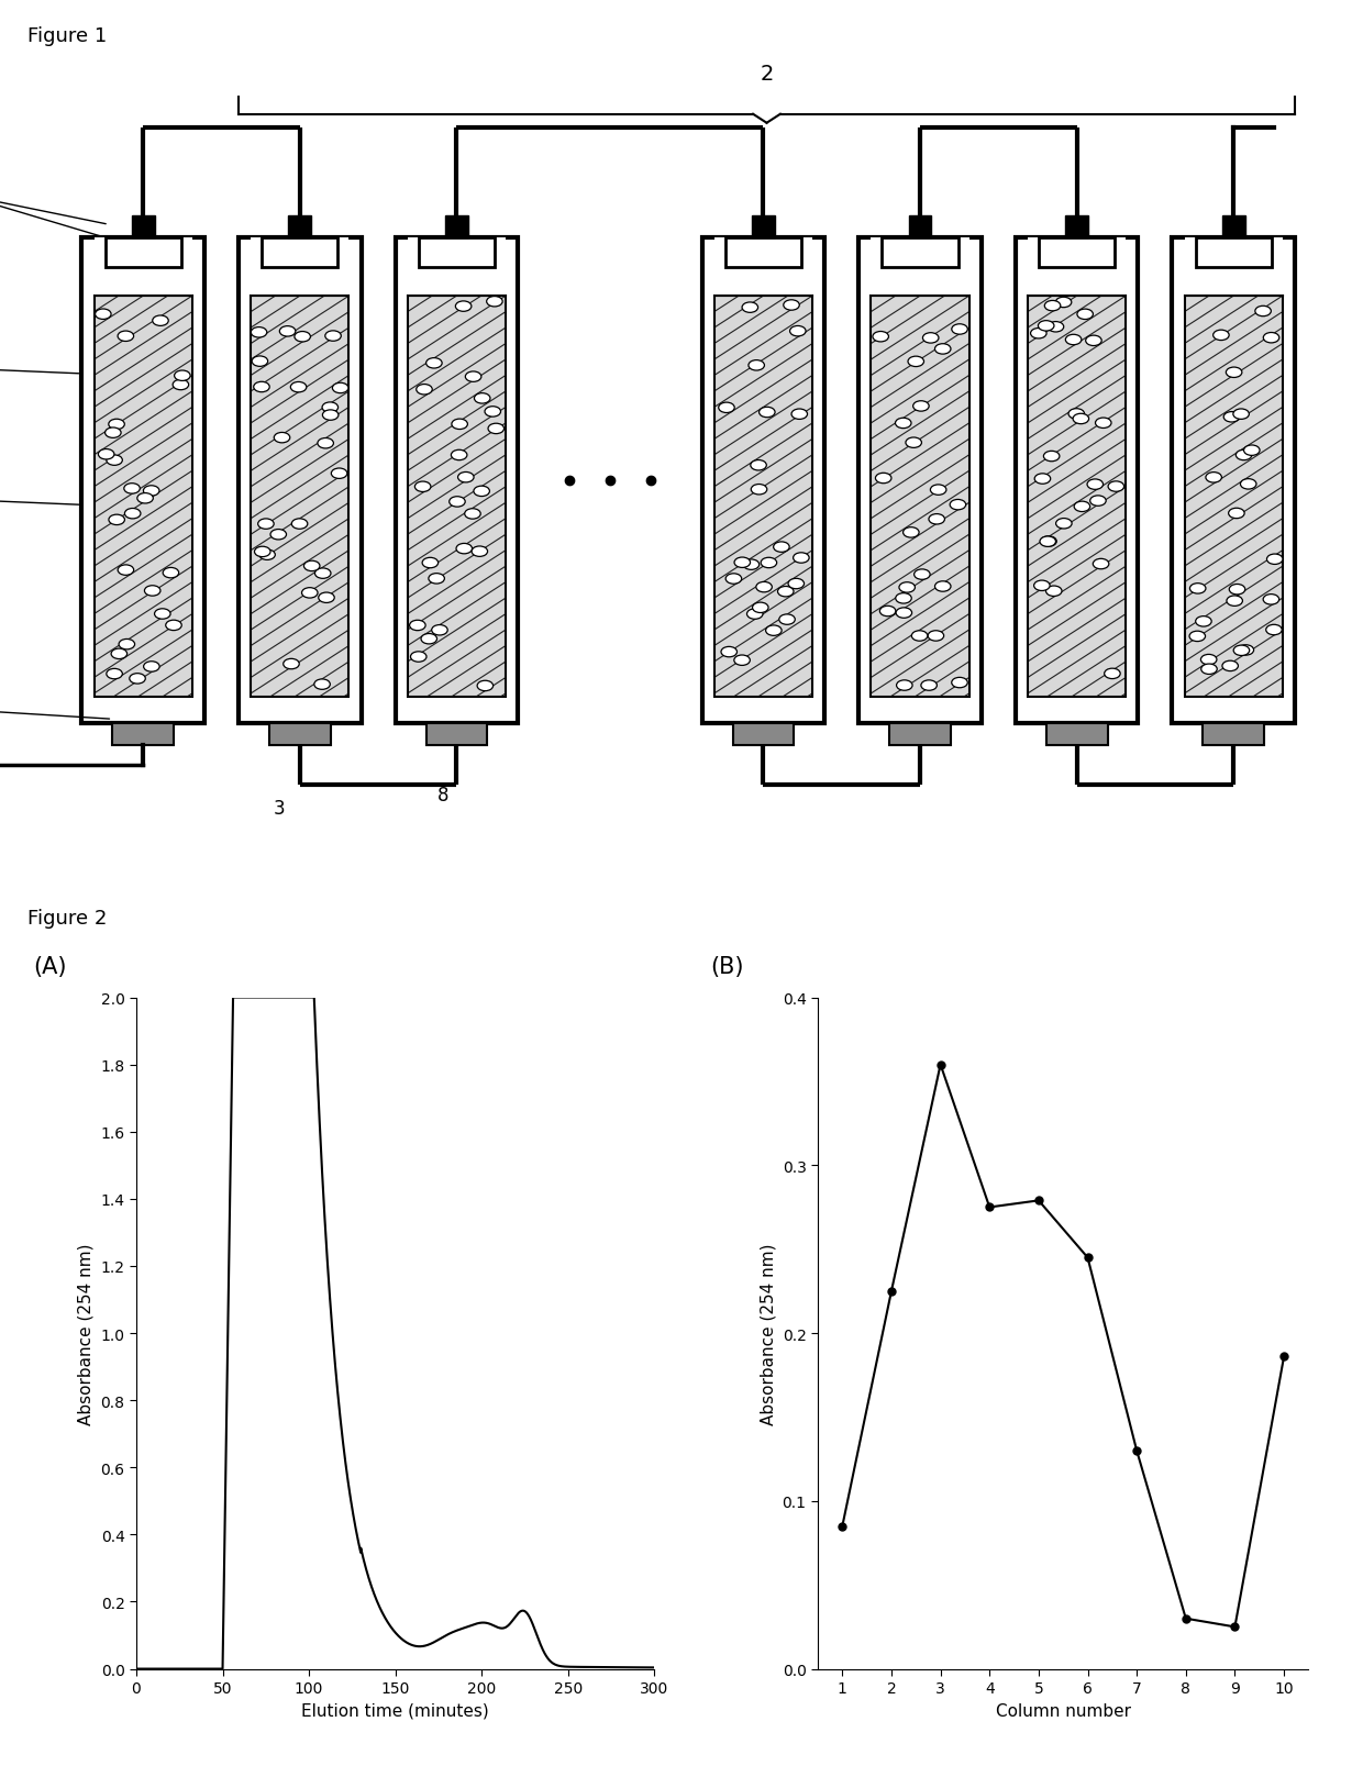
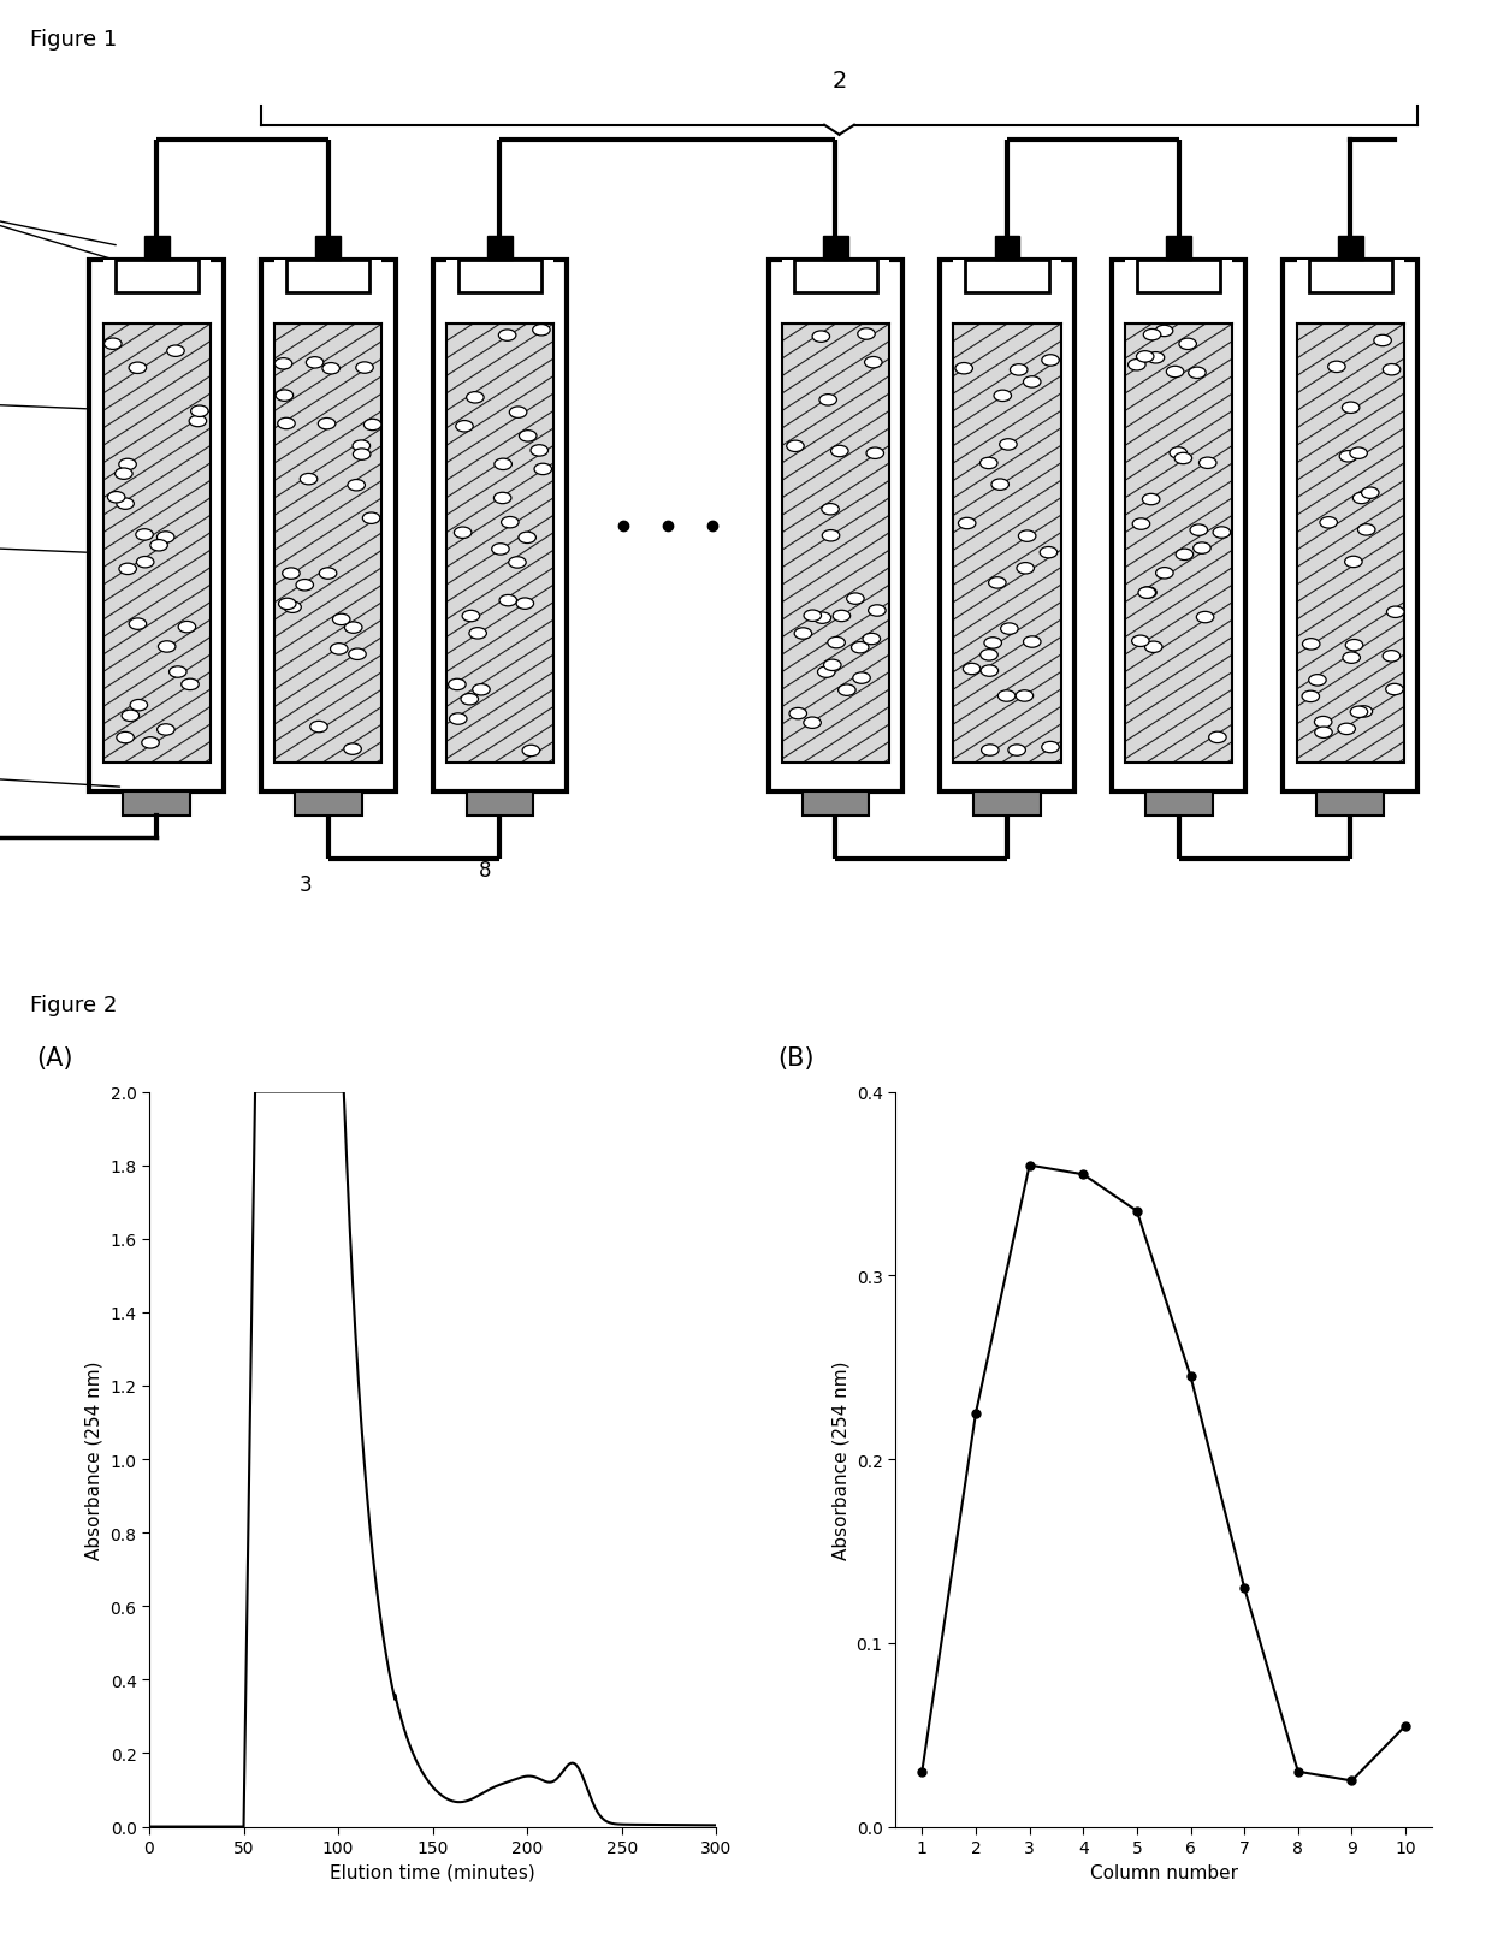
1: 0.085 -> 0.030
4: 0.275 -> 0.355
5: 0.279 -> 0.335
10: 0.186 -> 0.055
